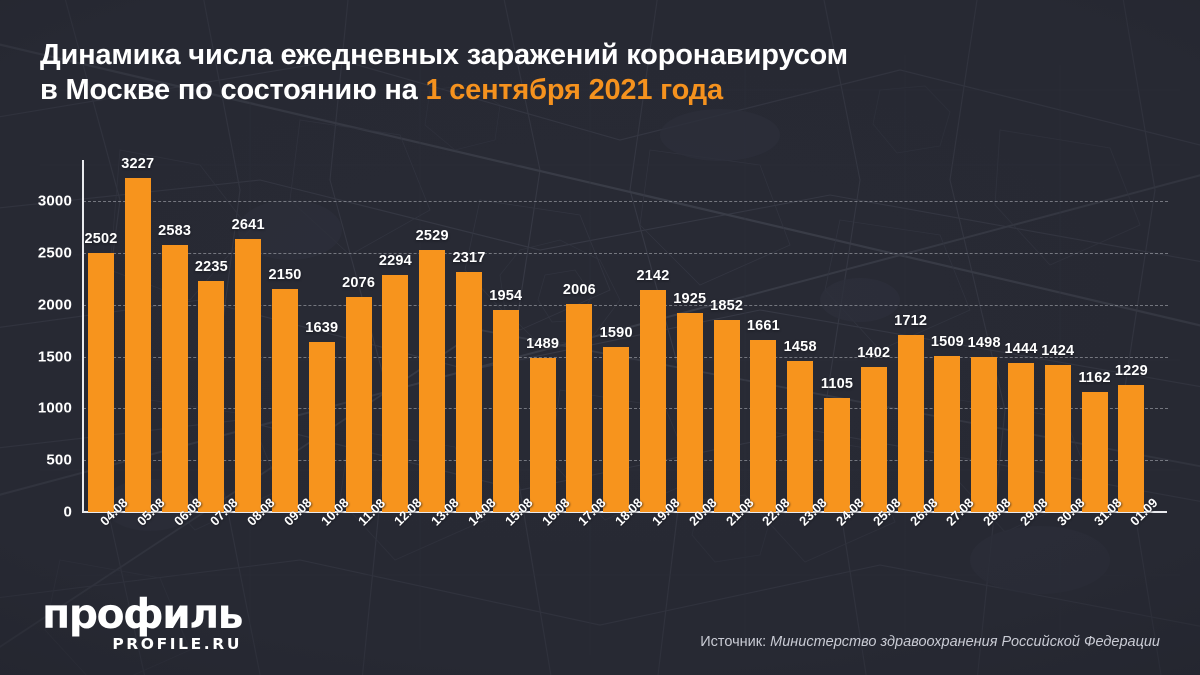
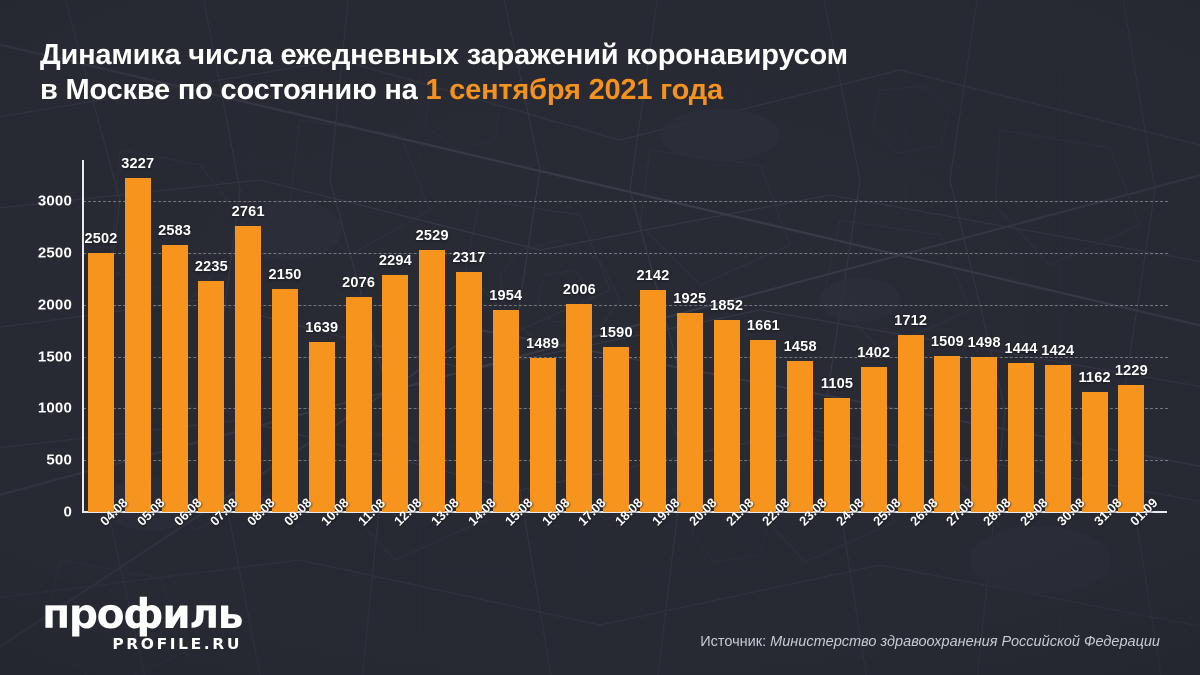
08.08: 2641 -> 2761
